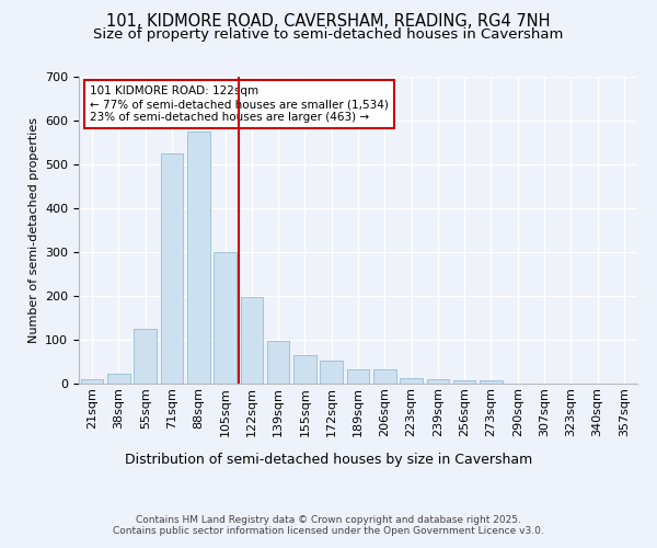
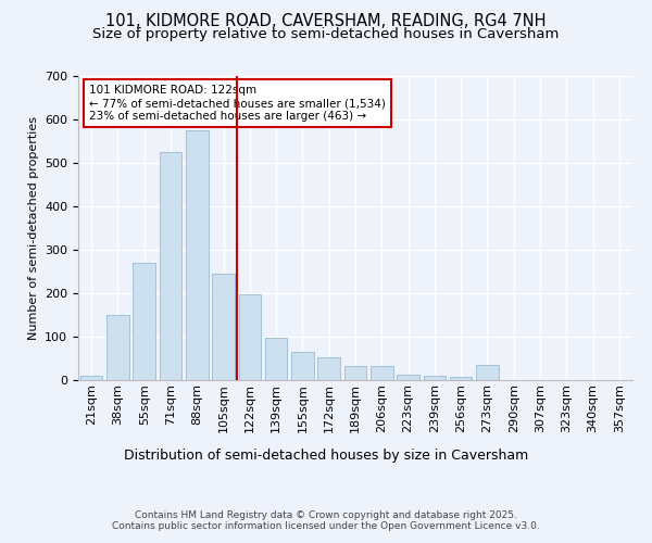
38sqm: 22 -> 150
55sqm: 125 -> 270
105sqm: 300 -> 245
273sqm: 7 -> 35
